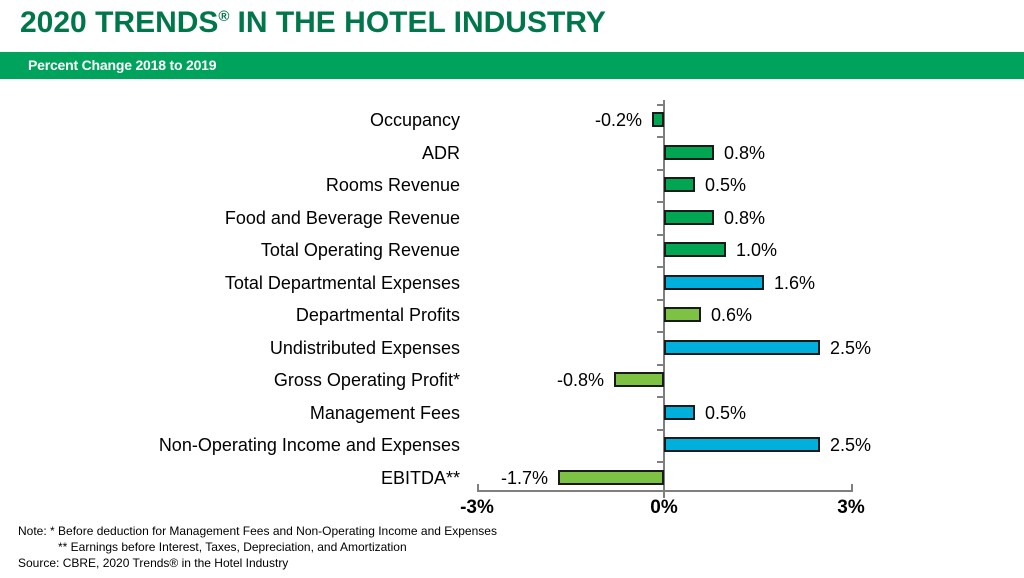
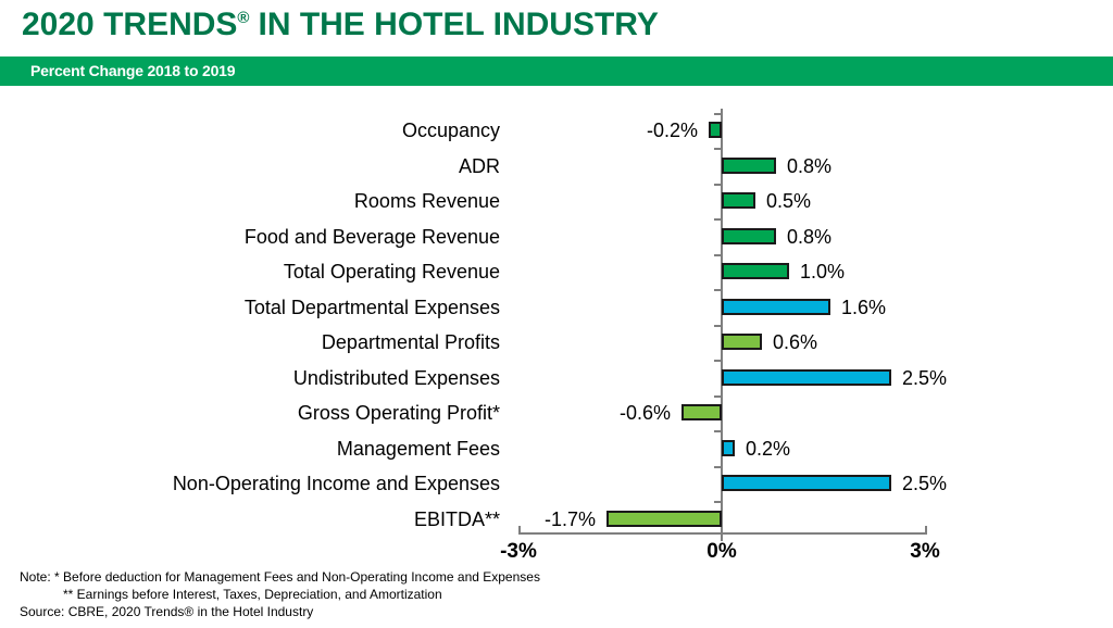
Gross Operating Profit*: -0.8% -> -0.6%
Management Fees: 0.5% -> 0.2%
